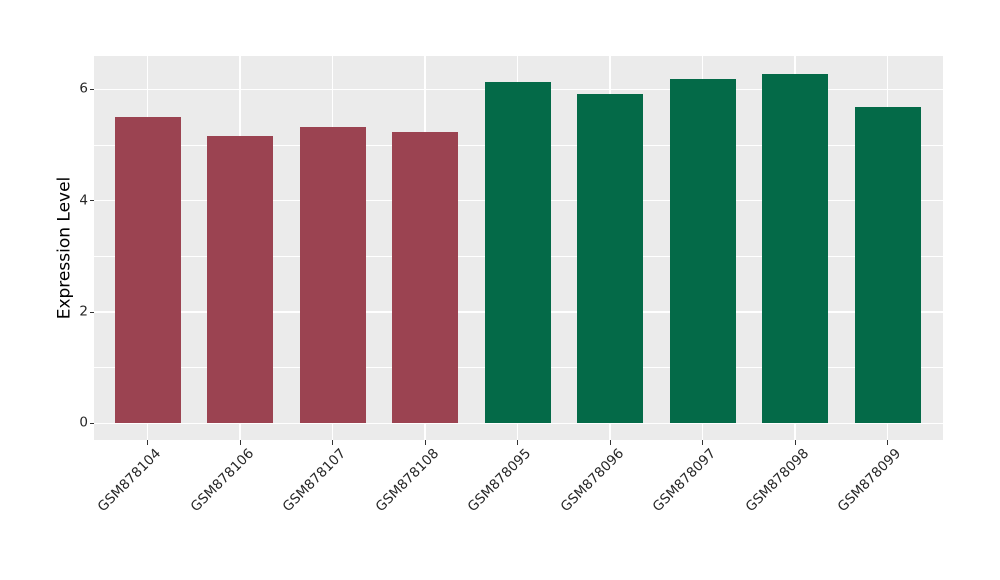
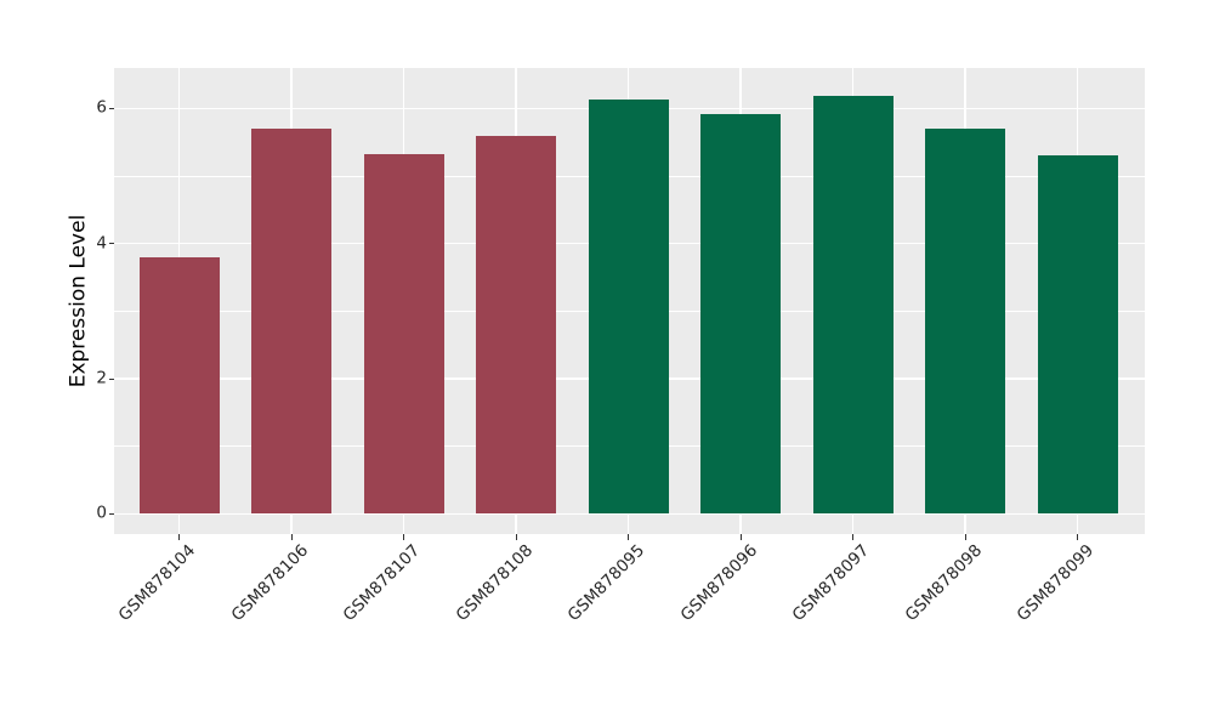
GSM878104: 5.5 -> 3.8
GSM878106: 5.2 -> 5.7
GSM878108: 5.2 -> 5.6
GSM878098: 6.3 -> 5.7
GSM878099: 5.7 -> 5.3
